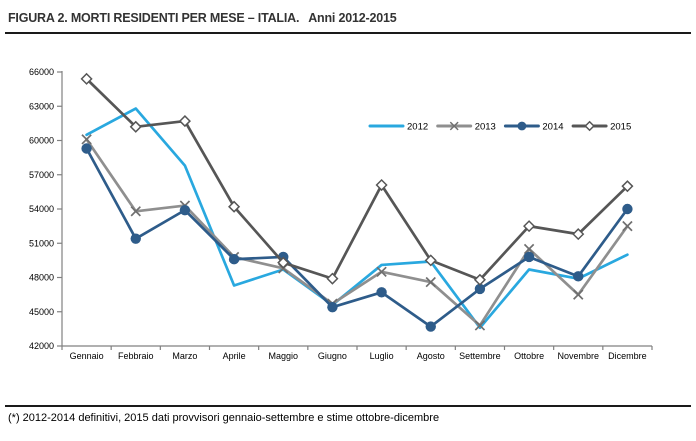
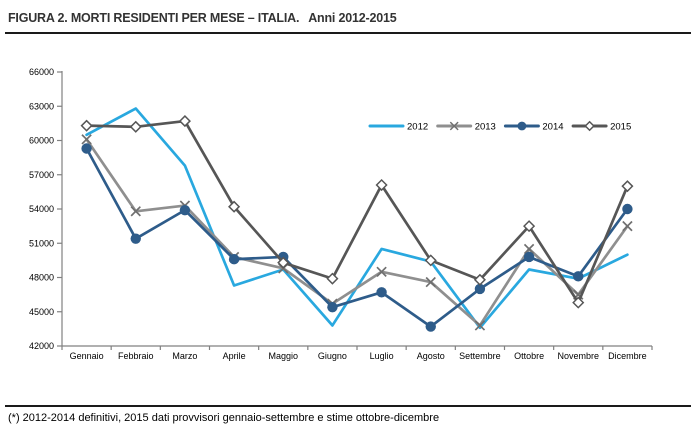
2015/Gennaio: 65400 -> 61300
2012/Giugno: 45600 -> 43800
2012/Luglio: 49100 -> 50500
2015/Novembre: 51800 -> 45800
